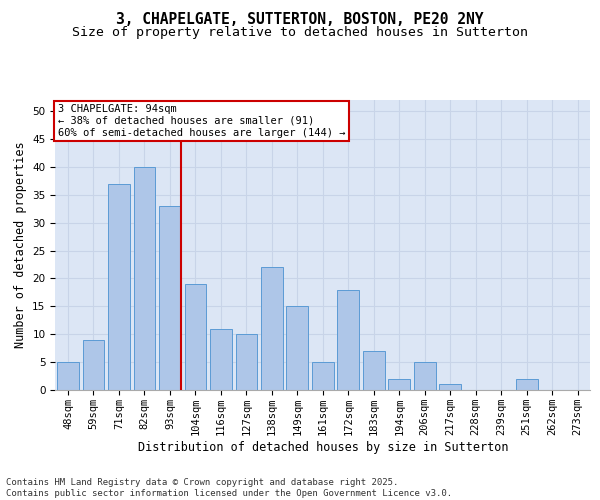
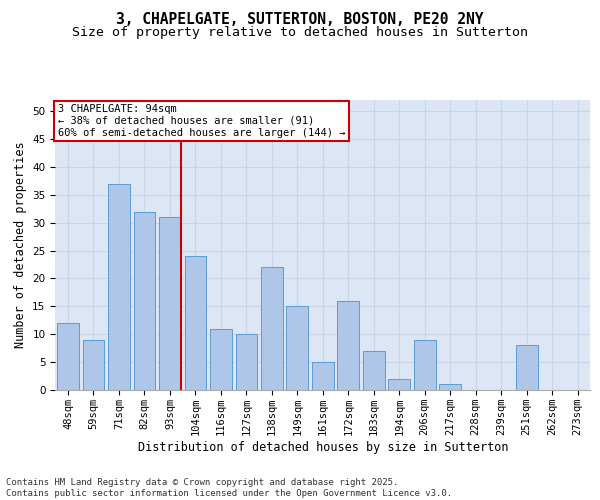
48sqm: 5 -> 12
82sqm: 40 -> 32
93sqm: 33 -> 31
104sqm: 19 -> 24
172sqm: 18 -> 16
206sqm: 5 -> 9
251sqm: 2 -> 8
